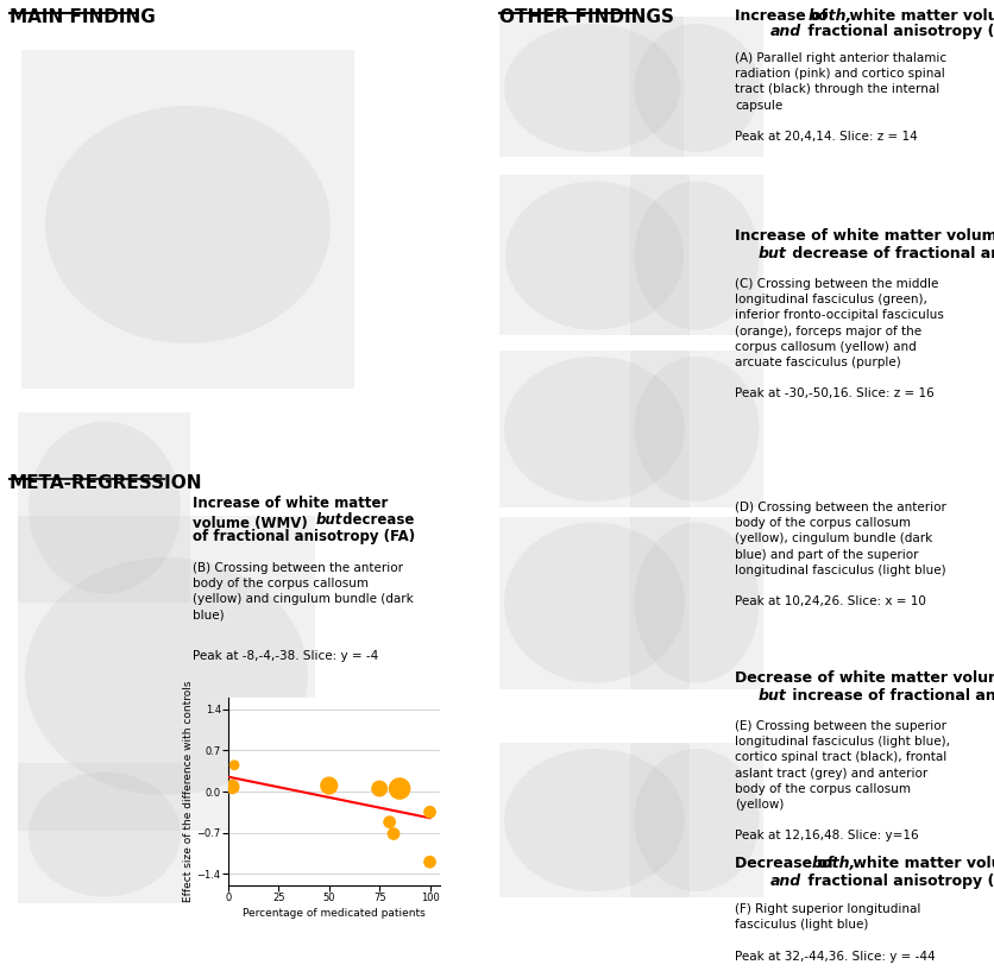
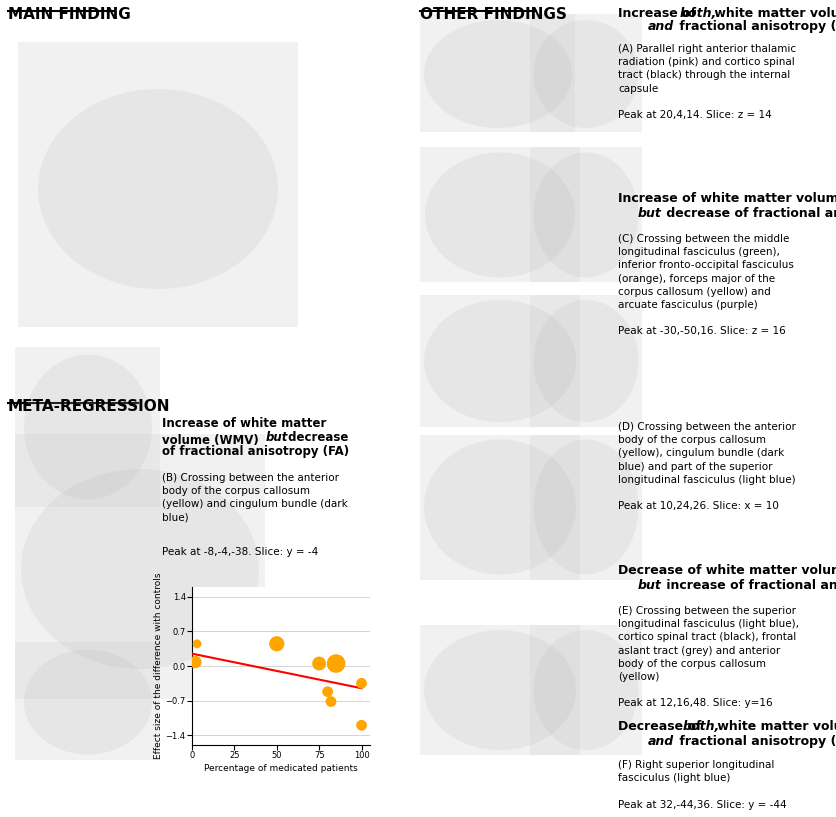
50: 0.10 -> 0.45
